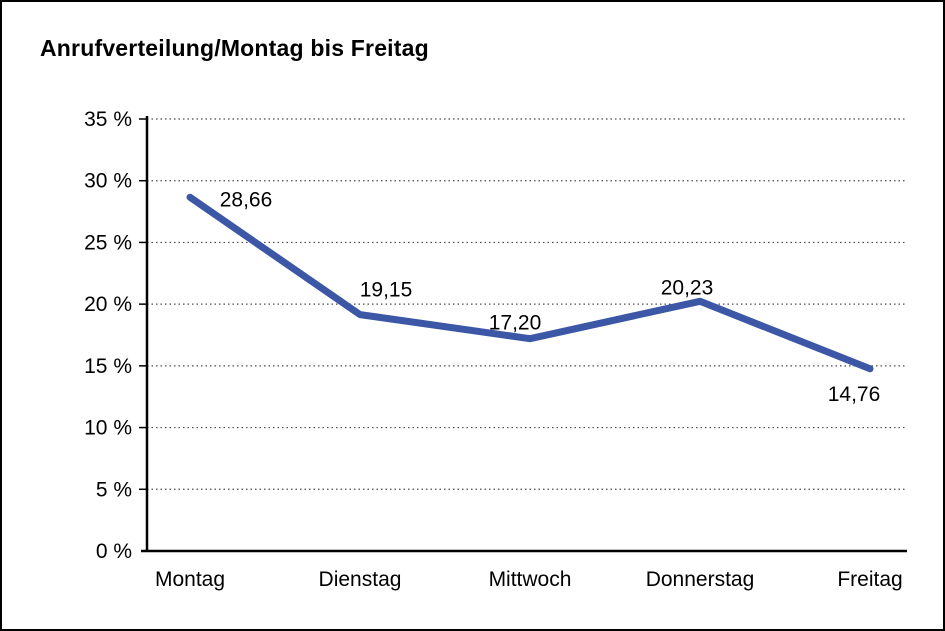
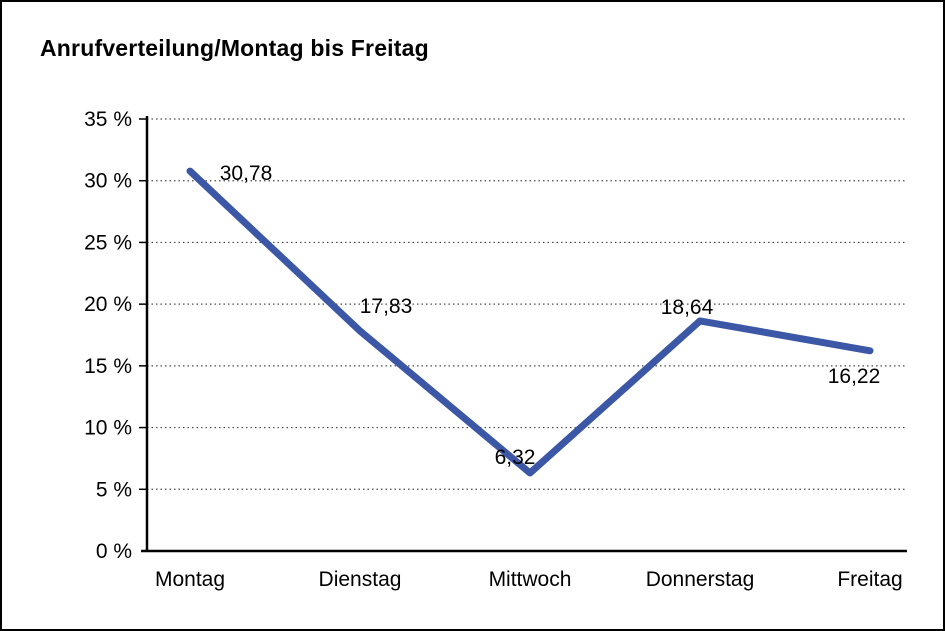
Montag: 28,66 -> 30,78
Dienstag: 19,15 -> 17,83
Mittwoch: 17,20 -> 6,32
Donnerstag: 20,23 -> 18,64
Freitag: 14,76 -> 16,22
